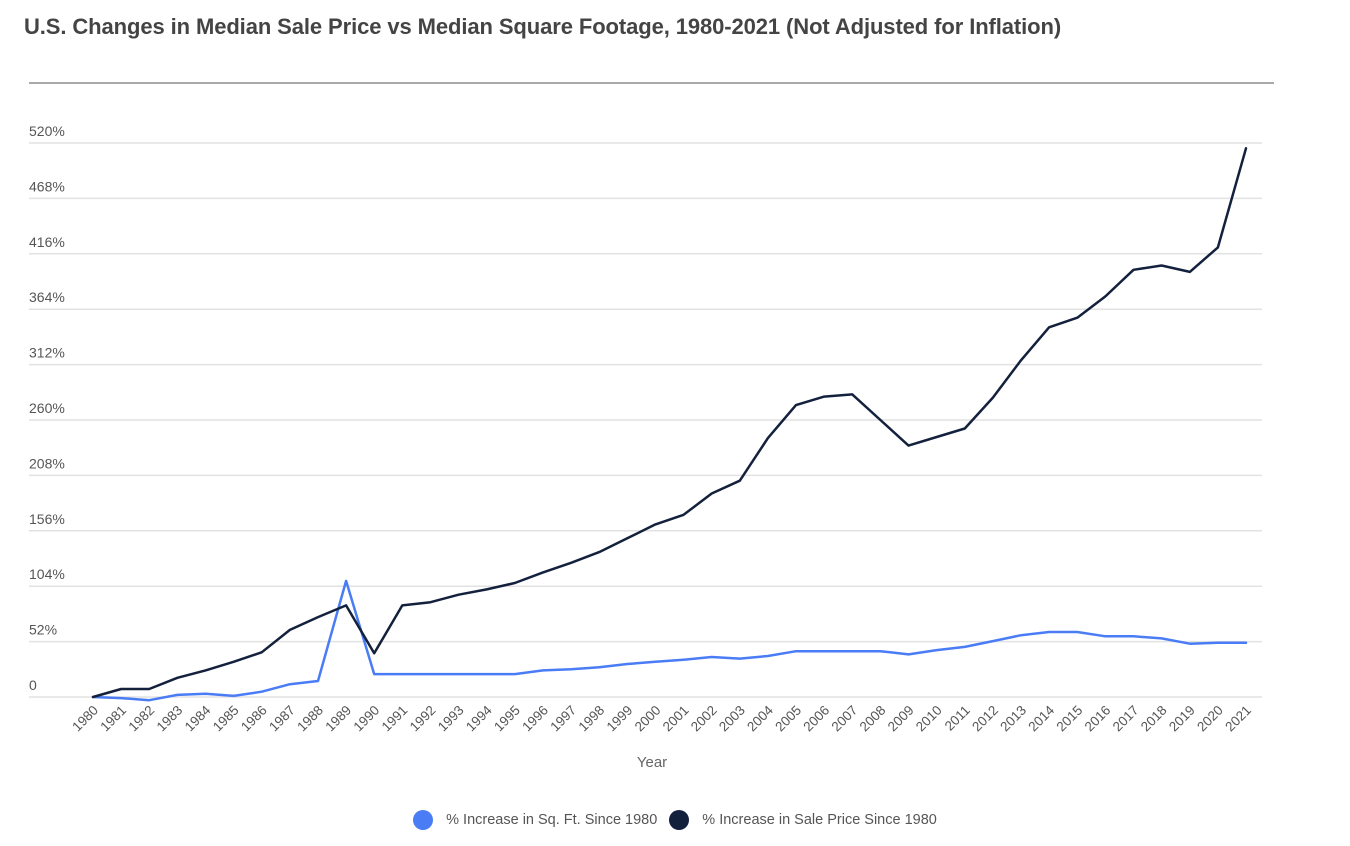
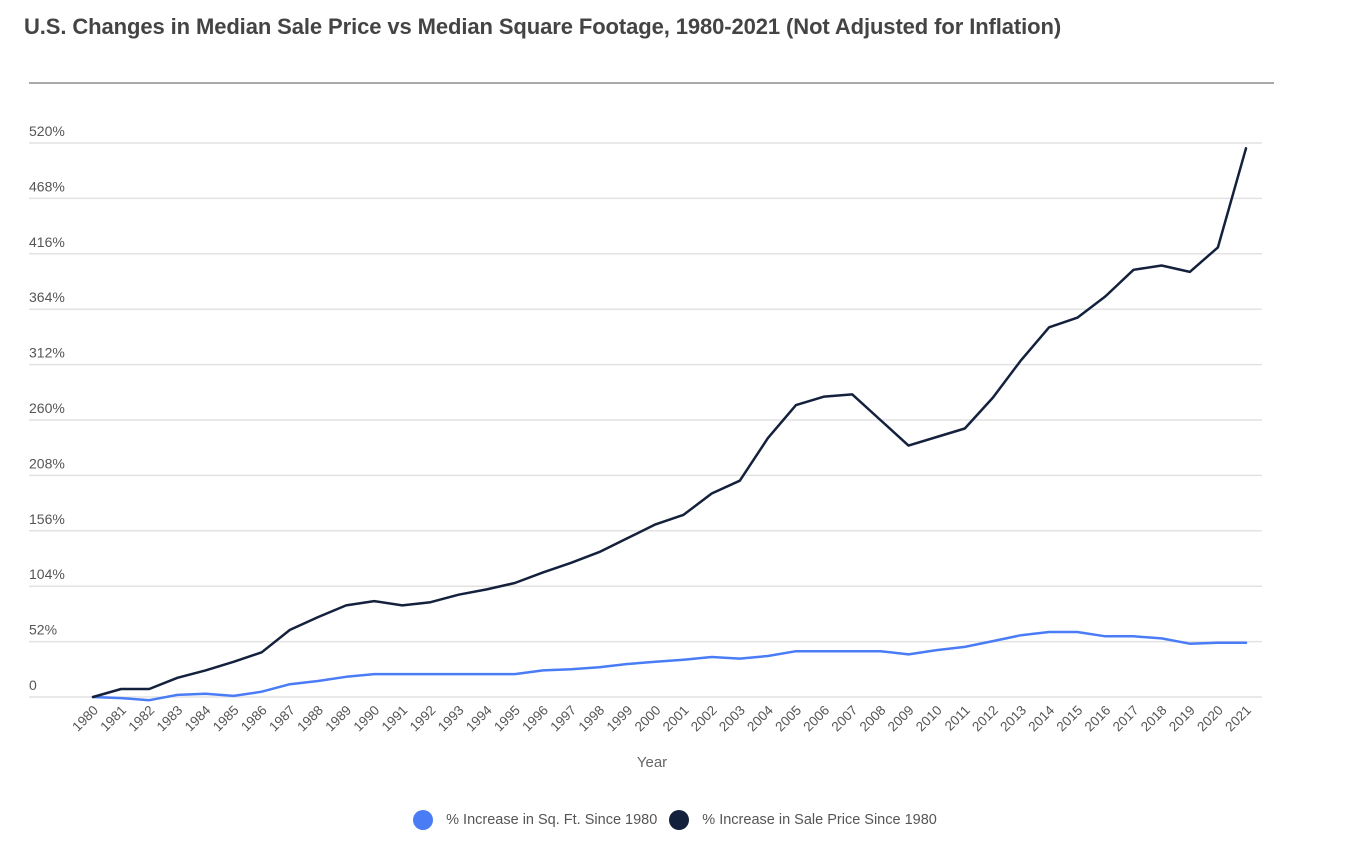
% Increase in Sq. Ft. Since 1980/1989: 109% -> 19%
% Increase in Sale Price Since 1980/1990: 41% -> 90%
